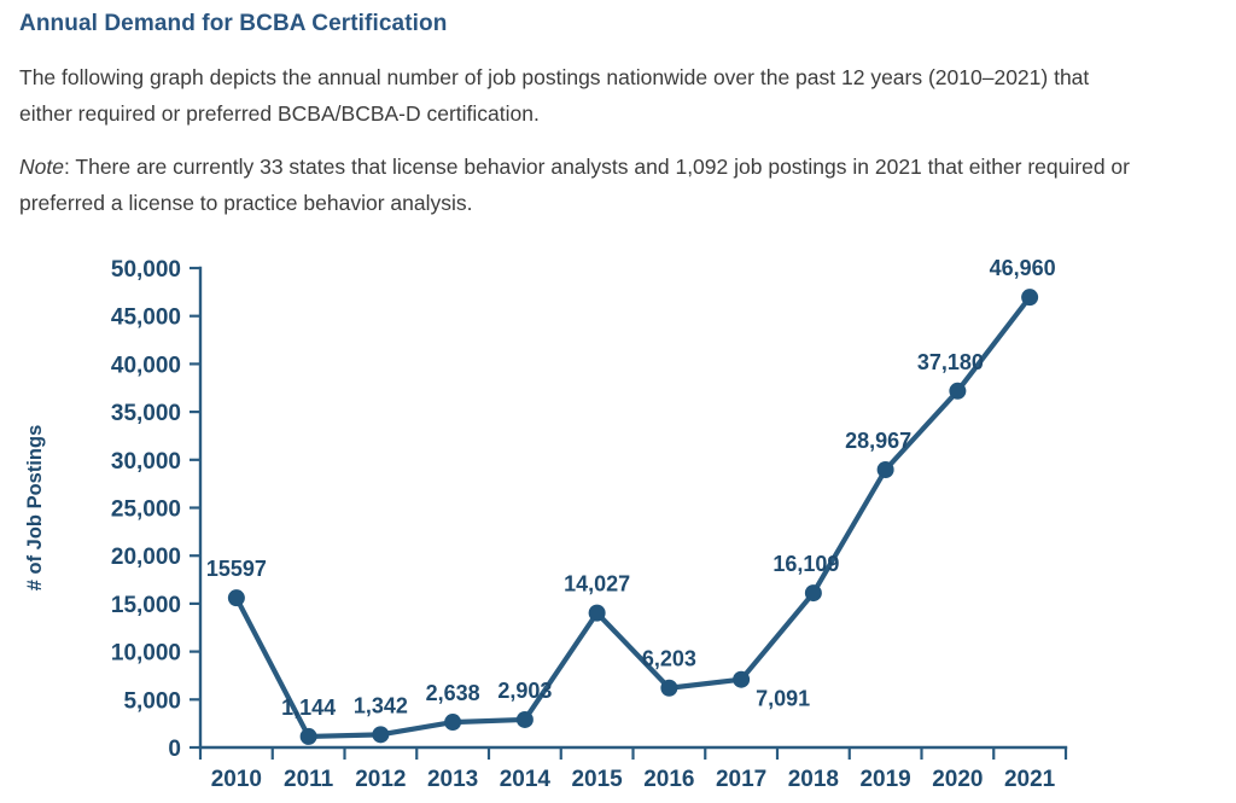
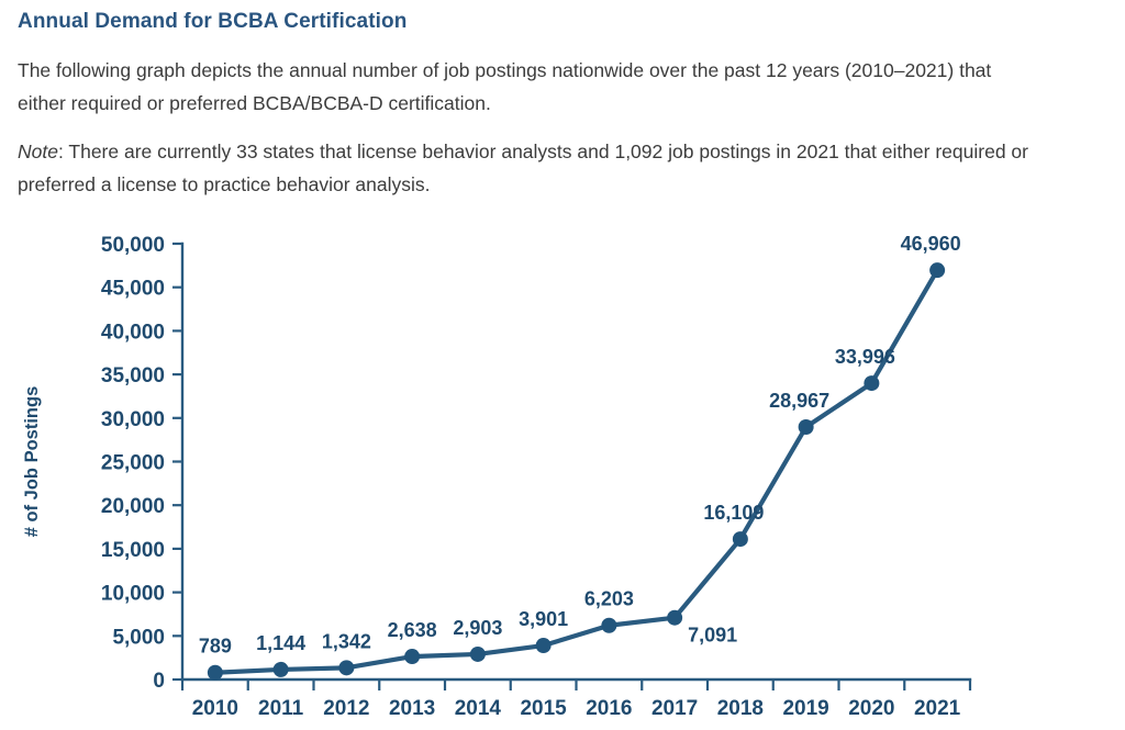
2010: 15597 -> 789
2015: 14,027 -> 3,901
2020: 37,180 -> 33,996
